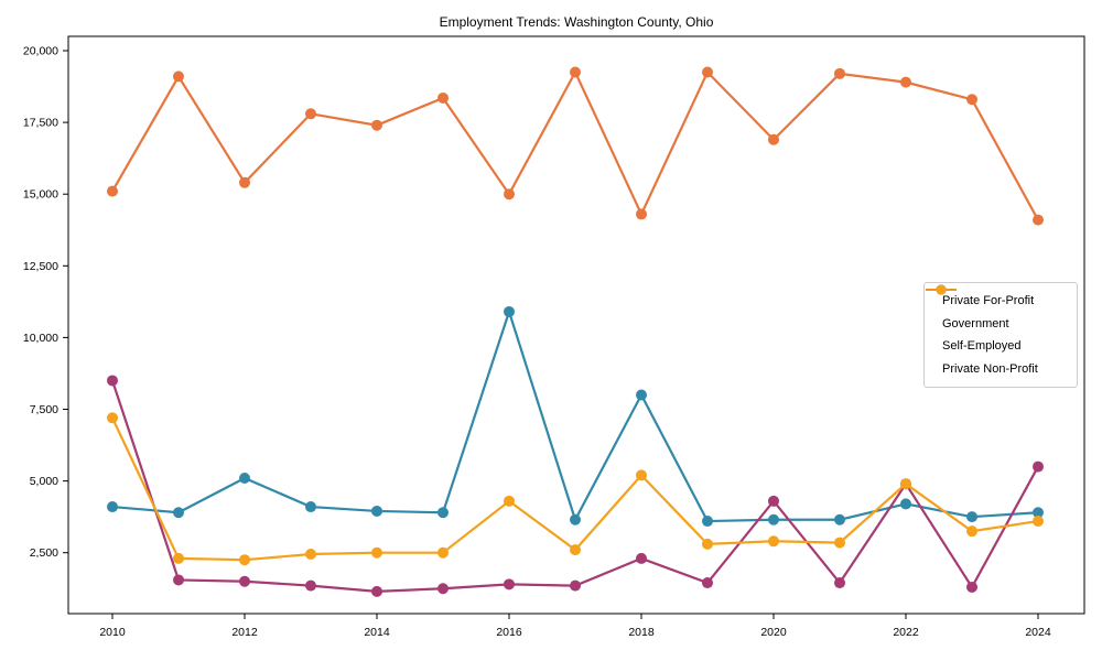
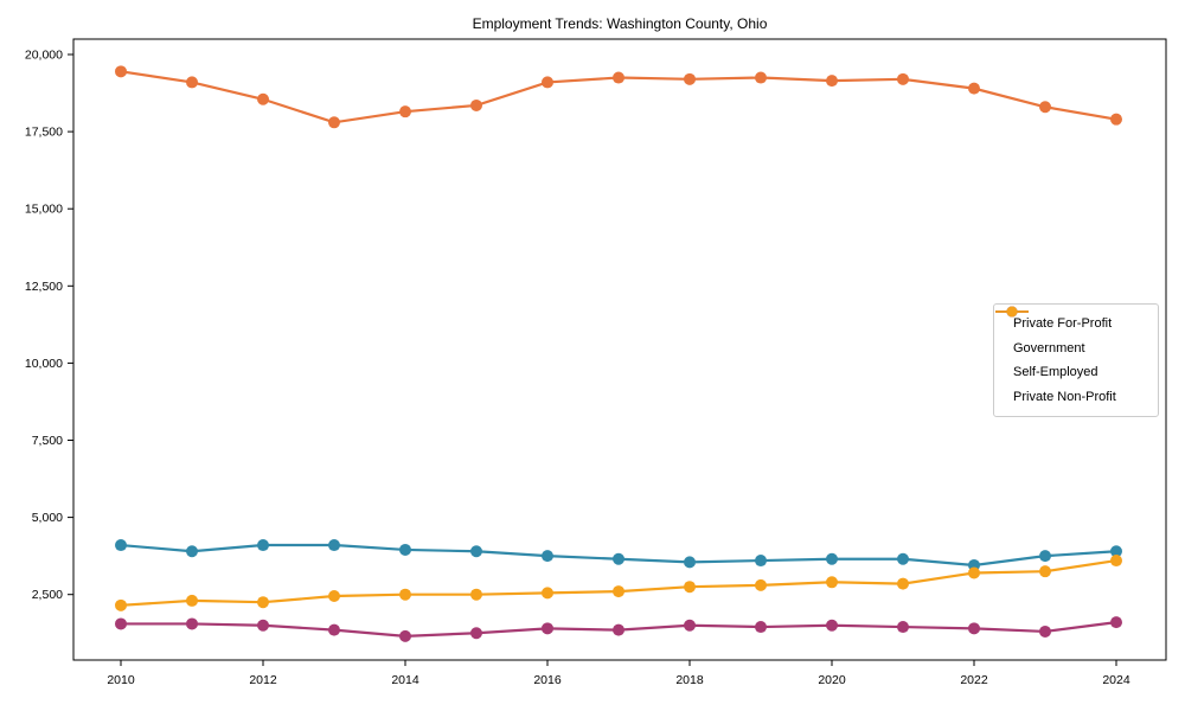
Private For-Profit/2010: 15100 -> 19400
Self-Employed/2010: 8500 -> 1600
Private Non-Profit/2010: 7200 -> 2200
Private For-Profit/2012: 15400 -> 18600
Government/2012: 5100 -> 4100
Private For-Profit/2014: 17400 -> 18200
Private For-Profit/2016: 15000 -> 19100
Government/2016: 10900 -> 3800
Private Non-Profit/2016: 4300 -> 2600
Private For-Profit/2018: 14300 -> 19200
Government/2018: 8000 -> 3600
Self-Employed/2018: 2300 -> 1500
Private Non-Profit/2018: 5200 -> 2800
Private For-Profit/2020: 16900 -> 19200
Self-Employed/2020: 4300 -> 1500
Government/2022: 4200 -> 3400
Self-Employed/2022: 4900 -> 1400
Private Non-Profit/2022: 4900 -> 3200
Private For-Profit/2024: 14100 -> 17900
Self-Employed/2024: 5500 -> 1600
